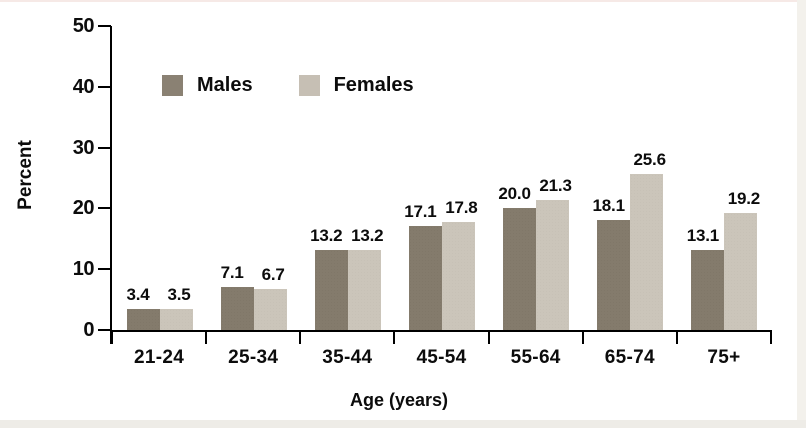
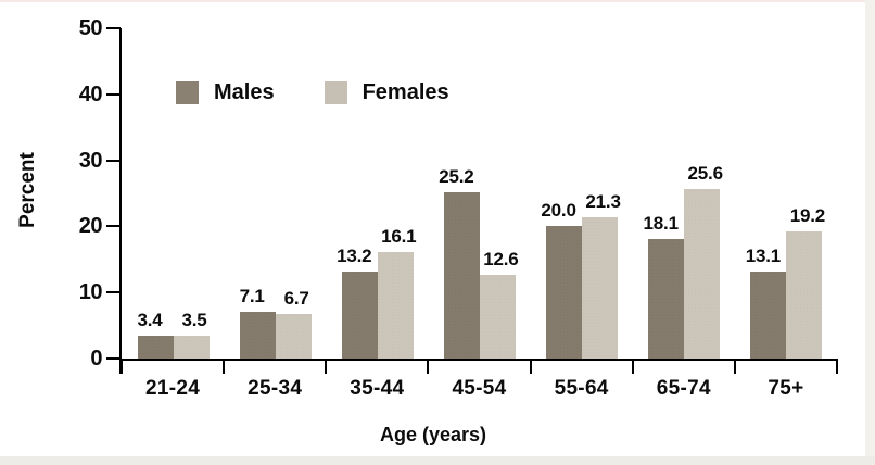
Females/35-44: 13.2 -> 16.1
Males/45-54: 17.1 -> 25.2
Females/45-54: 17.8 -> 12.6
